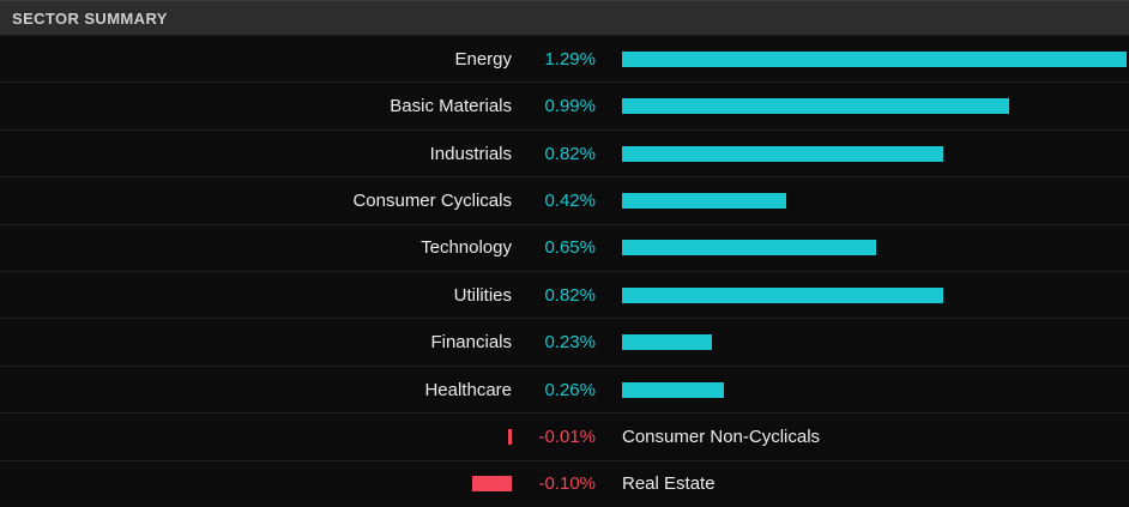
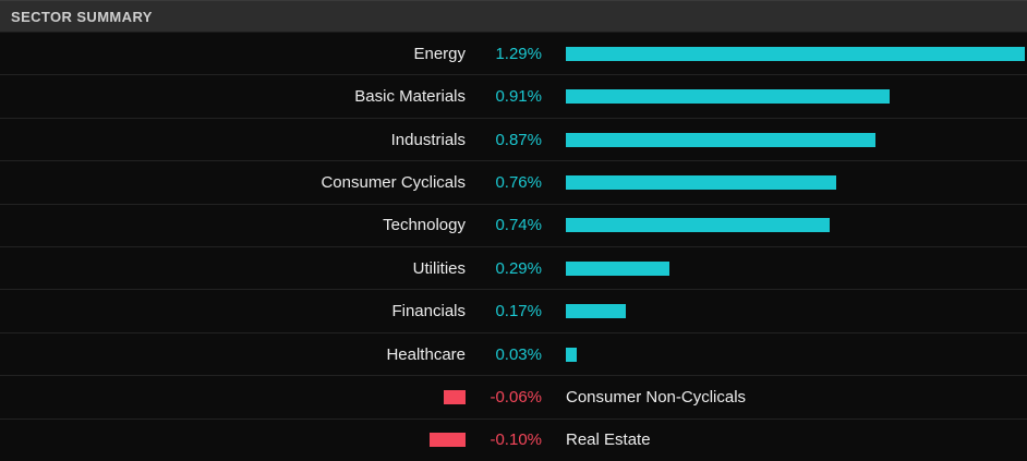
Basic Materials: 0.99% -> 0.91%
Industrials: 0.82% -> 0.87%
Consumer Cyclicals: 0.42% -> 0.76%
Technology: 0.65% -> 0.74%
Utilities: 0.82% -> 0.29%
Financials: 0.23% -> 0.17%
Healthcare: 0.26% -> 0.03%
Consumer Non-Cyclicals: -0.01% -> -0.06%
